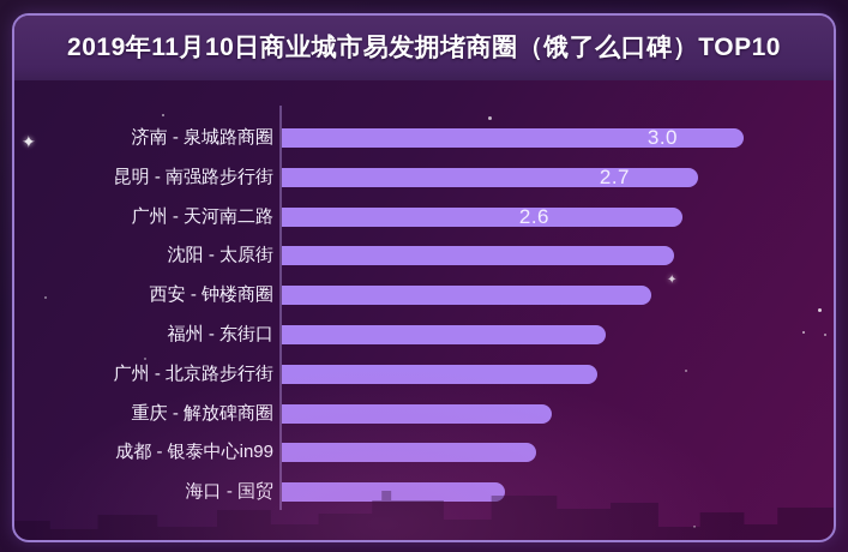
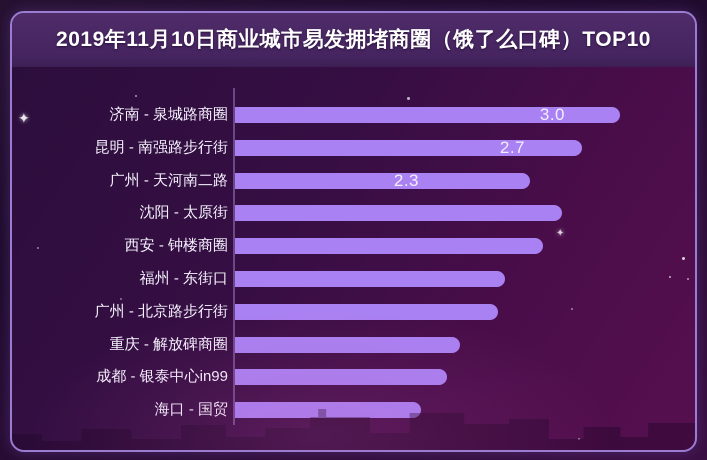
广州 - 天河南二路: 2.6 -> 2.3
